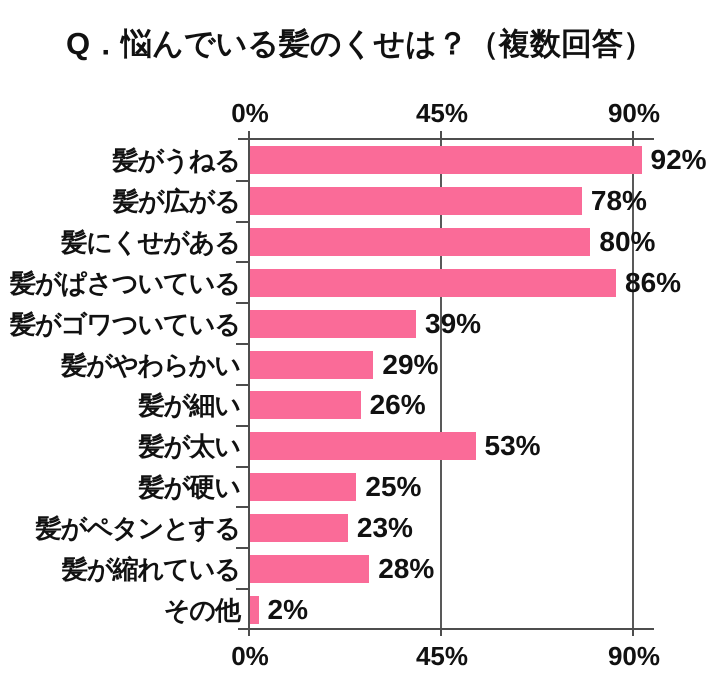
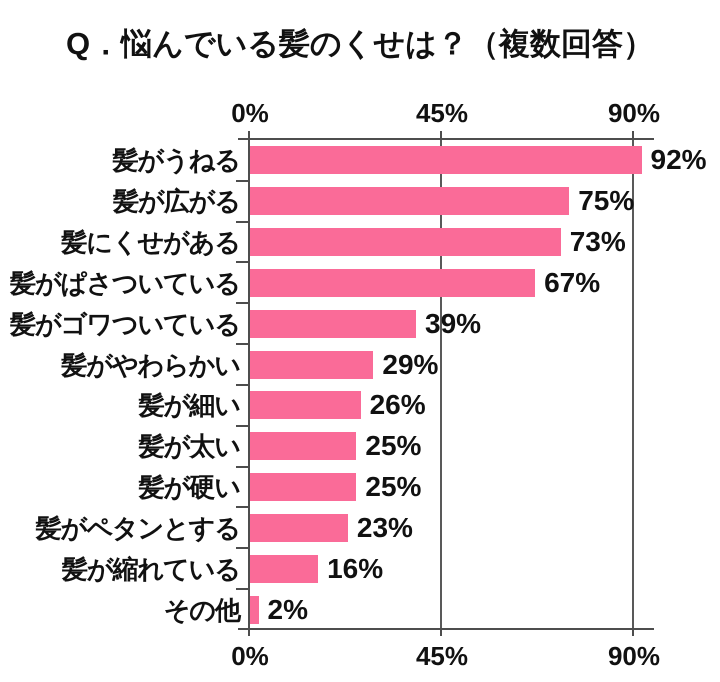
髪が広がる: 78% -> 75%
髪にくせがある: 80% -> 73%
髪がぱさついている: 86% -> 67%
髪が太い: 53% -> 25%
髪が縮れている: 28% -> 16%
